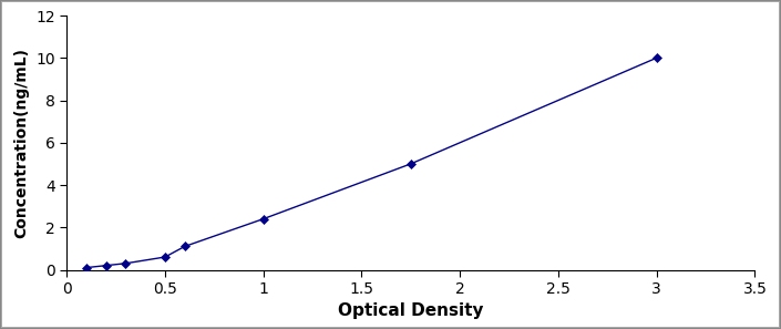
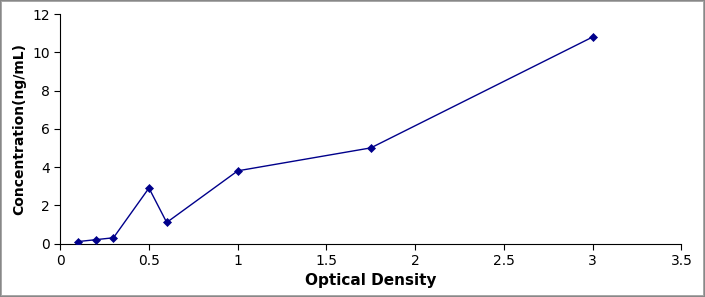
0.5: 0.6 -> 2.9
1: 2.4 -> 3.8
3: 10.0 -> 10.8
